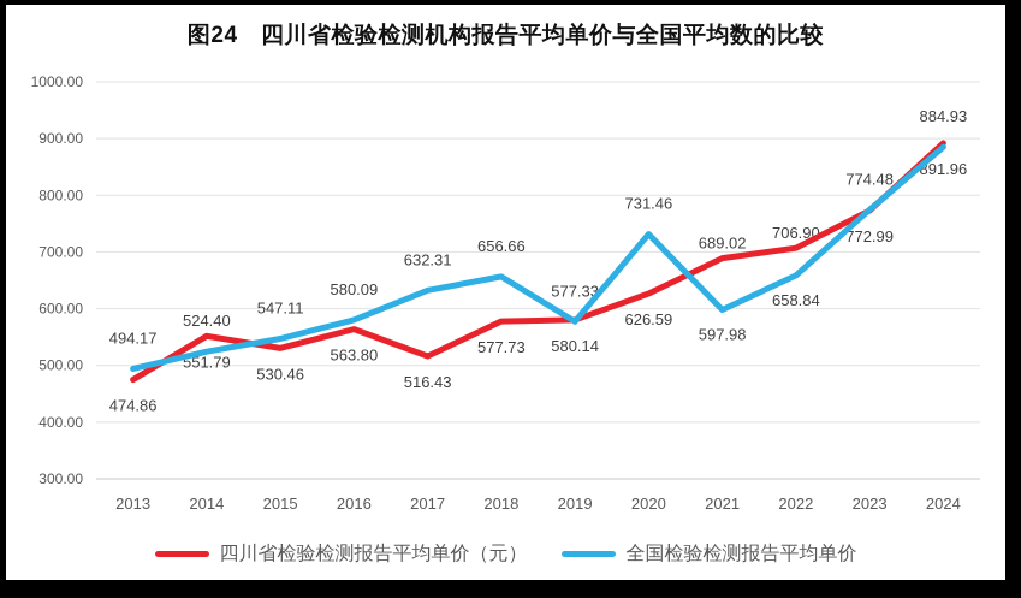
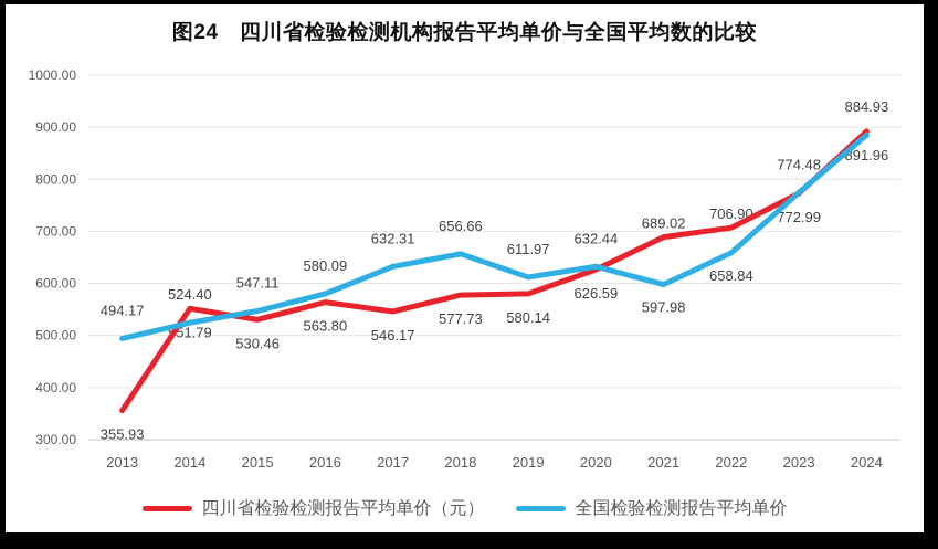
四川省检验检测报告平均单价（元）/2013: 474.86 -> 355.93
四川省检验检测报告平均单价（元）/2017: 516.43 -> 546.17
全国检验检测报告平均单价/2019: 577.33 -> 611.97
全国检验检测报告平均单价/2020: 731.46 -> 632.44
